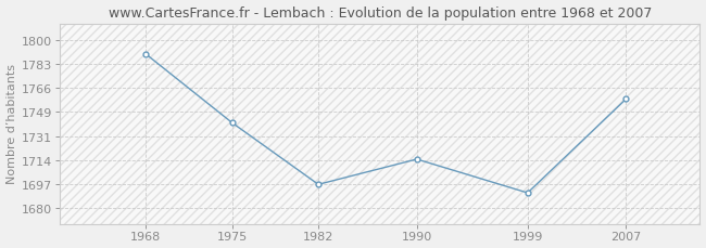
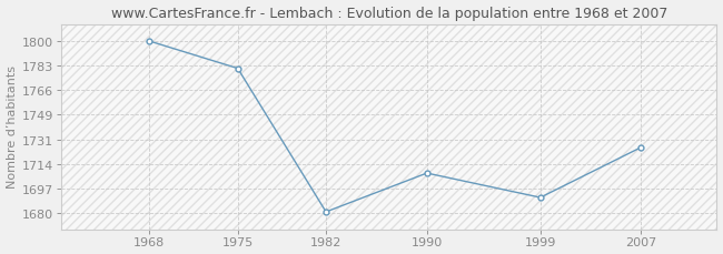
1968: 1790 -> 1800
1975: 1741 -> 1781
1982: 1697 -> 1681
1990: 1715 -> 1708
2007: 1758 -> 1726
